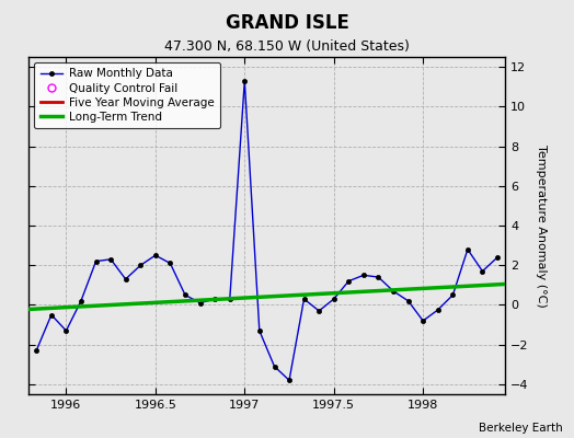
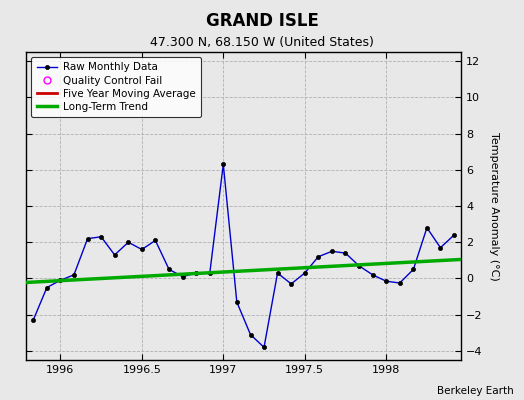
1996: -1.3 -> -0.1
1996.5: 2.5 -> 1.6
1997: 11.3 -> 6.3
1998: -0.8 -> -0.1
